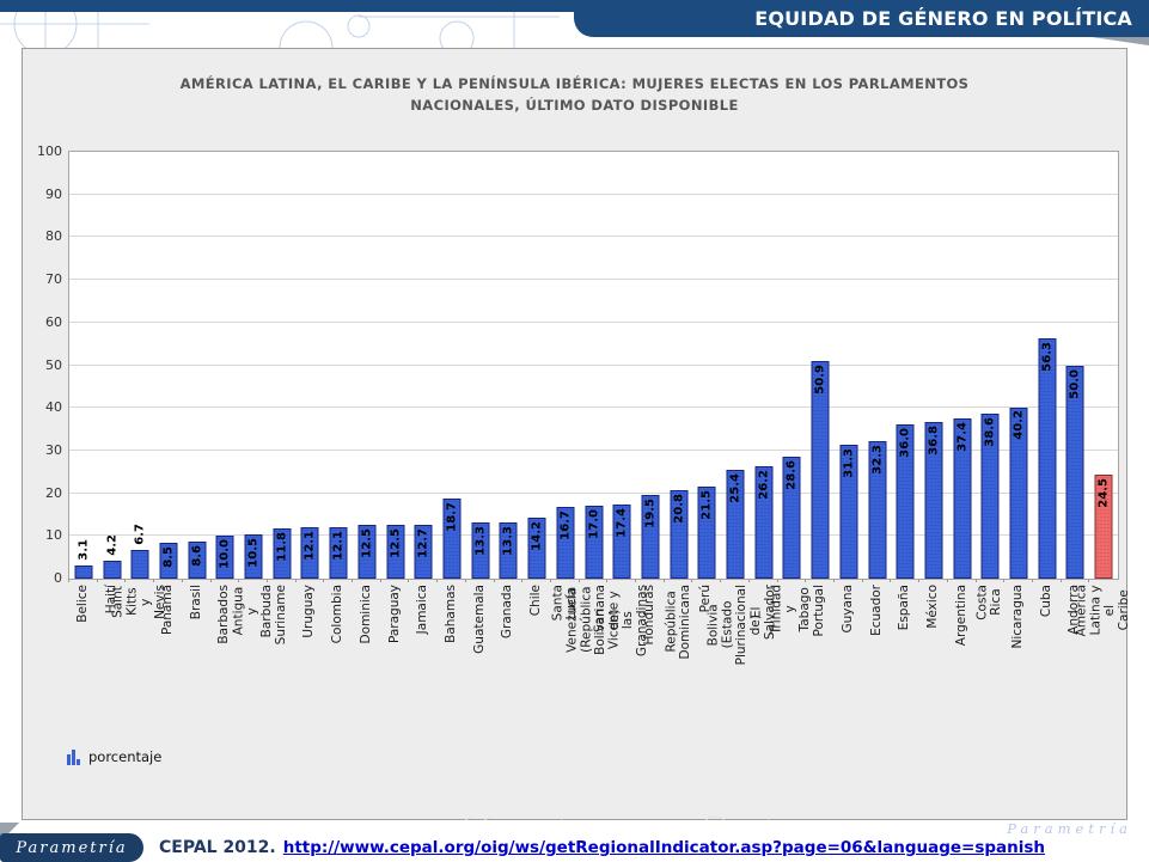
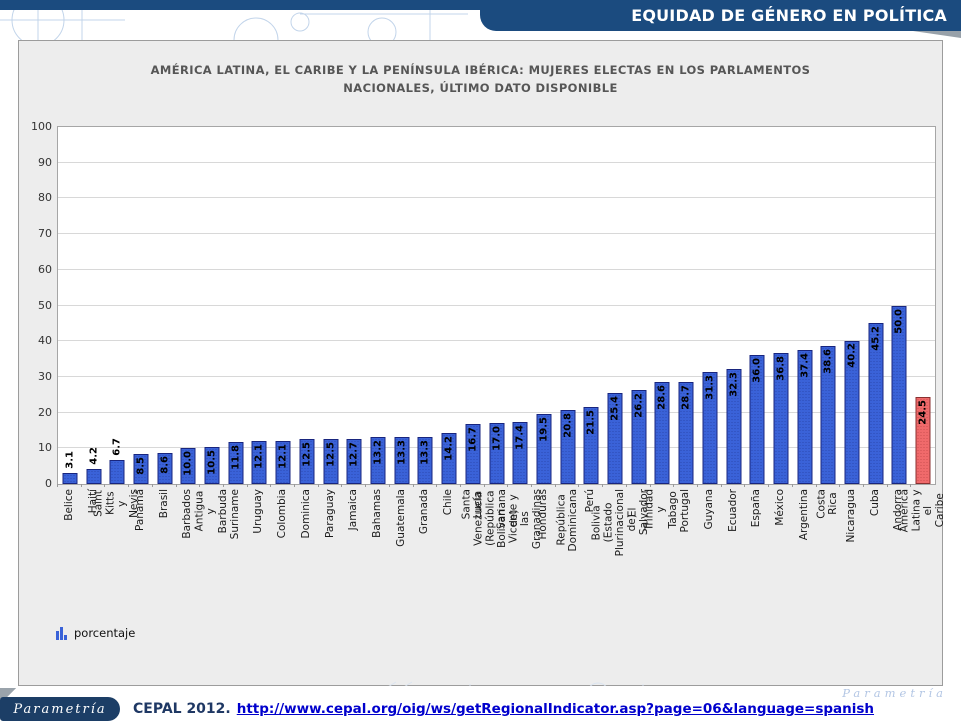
Bahamas: 18.7 -> 13.2
Portugal: 50.9 -> 28.7
Cuba: 56.3 -> 45.2
